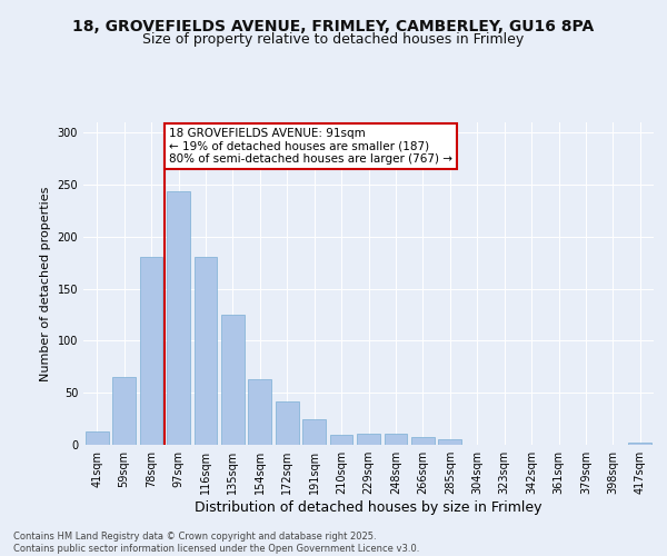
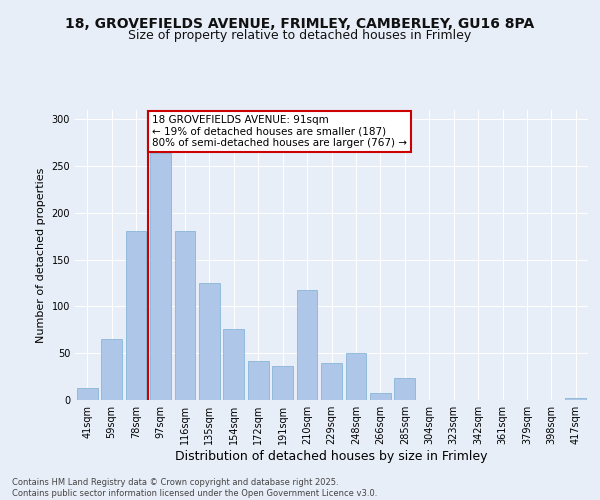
97sqm: 244 -> 264
154sqm: 63 -> 76
191sqm: 25 -> 36
210sqm: 10 -> 118
229sqm: 11 -> 40
248sqm: 11 -> 50
285sqm: 5 -> 24
